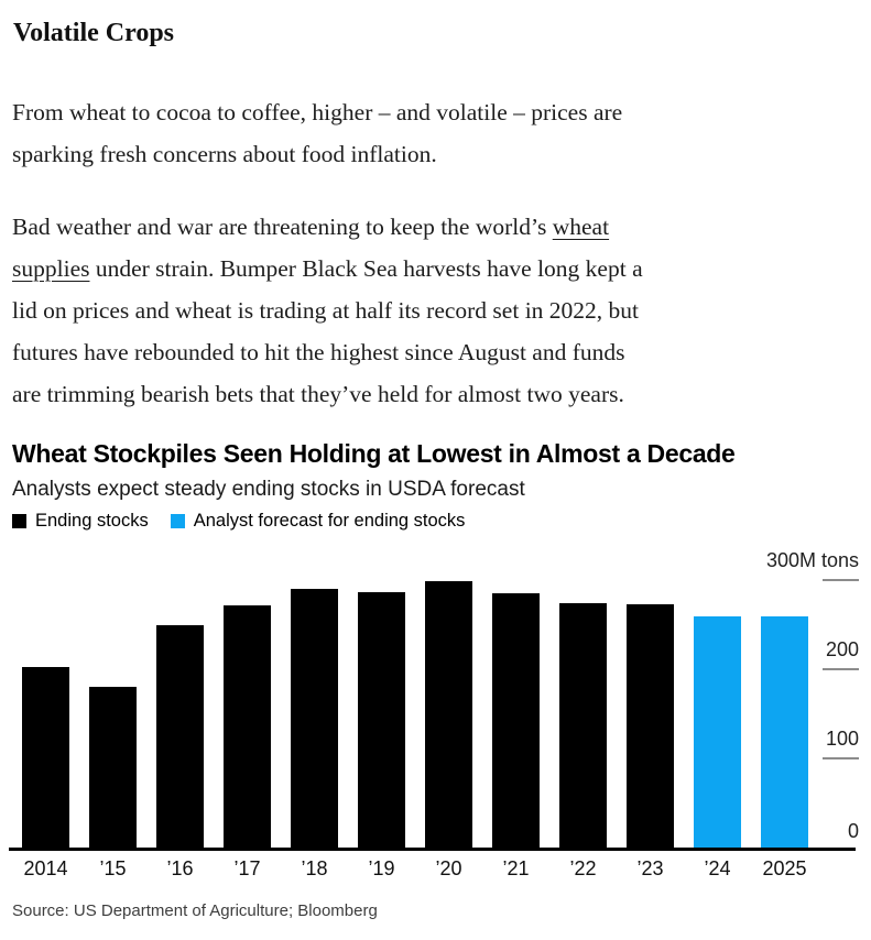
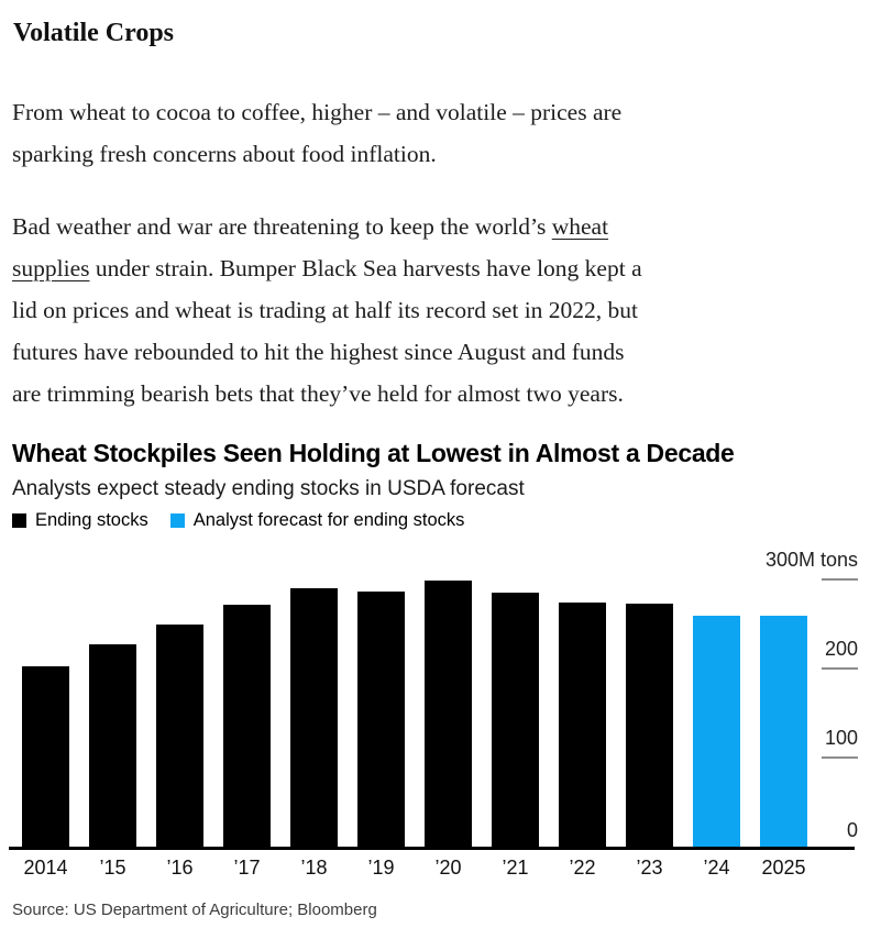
Ending stocks/’15: 180 -> 230
